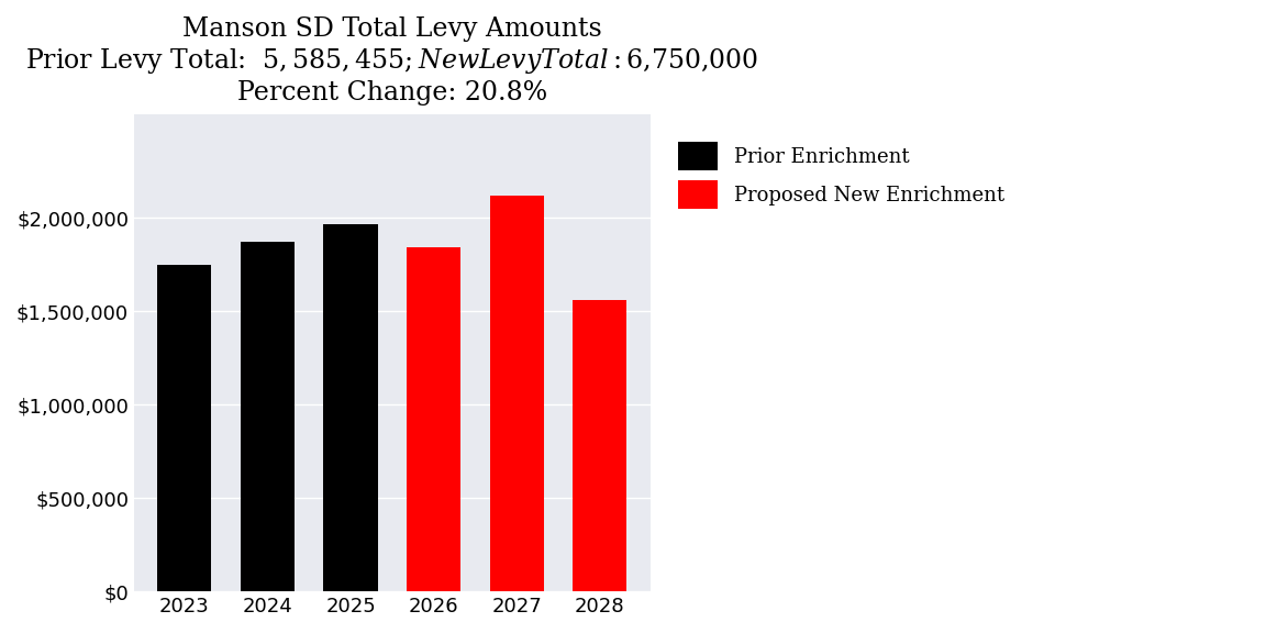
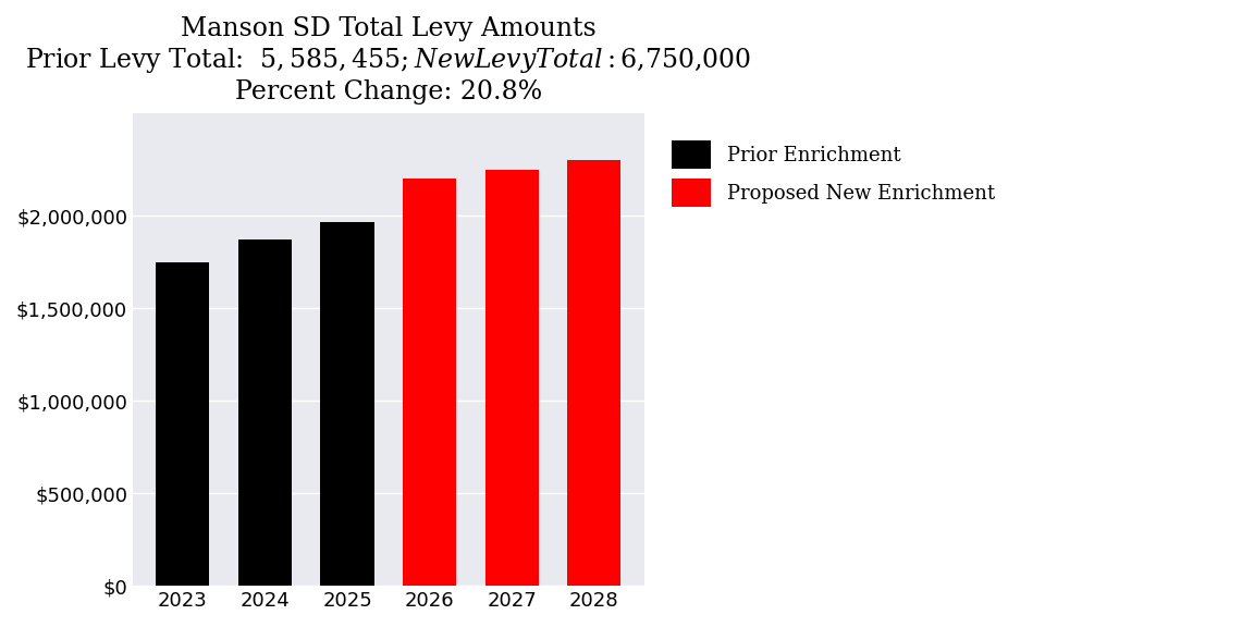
2026: $1,840,000 -> $2,200,000
2027: $2,120,000 -> $2,250,000
2028: $1,560,000 -> $2,300,000
